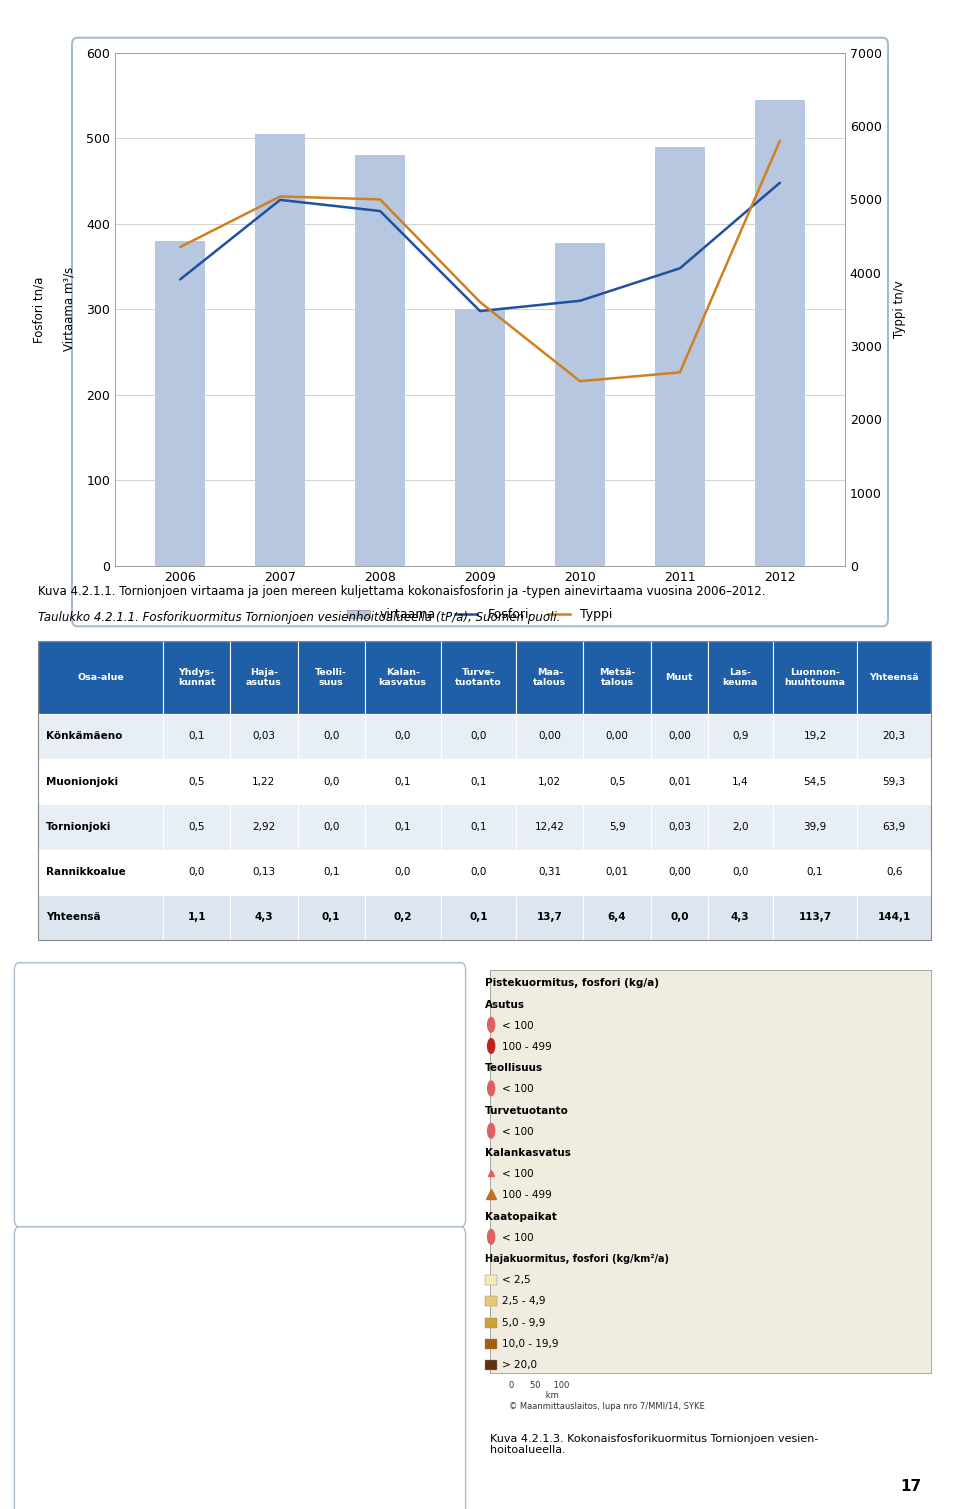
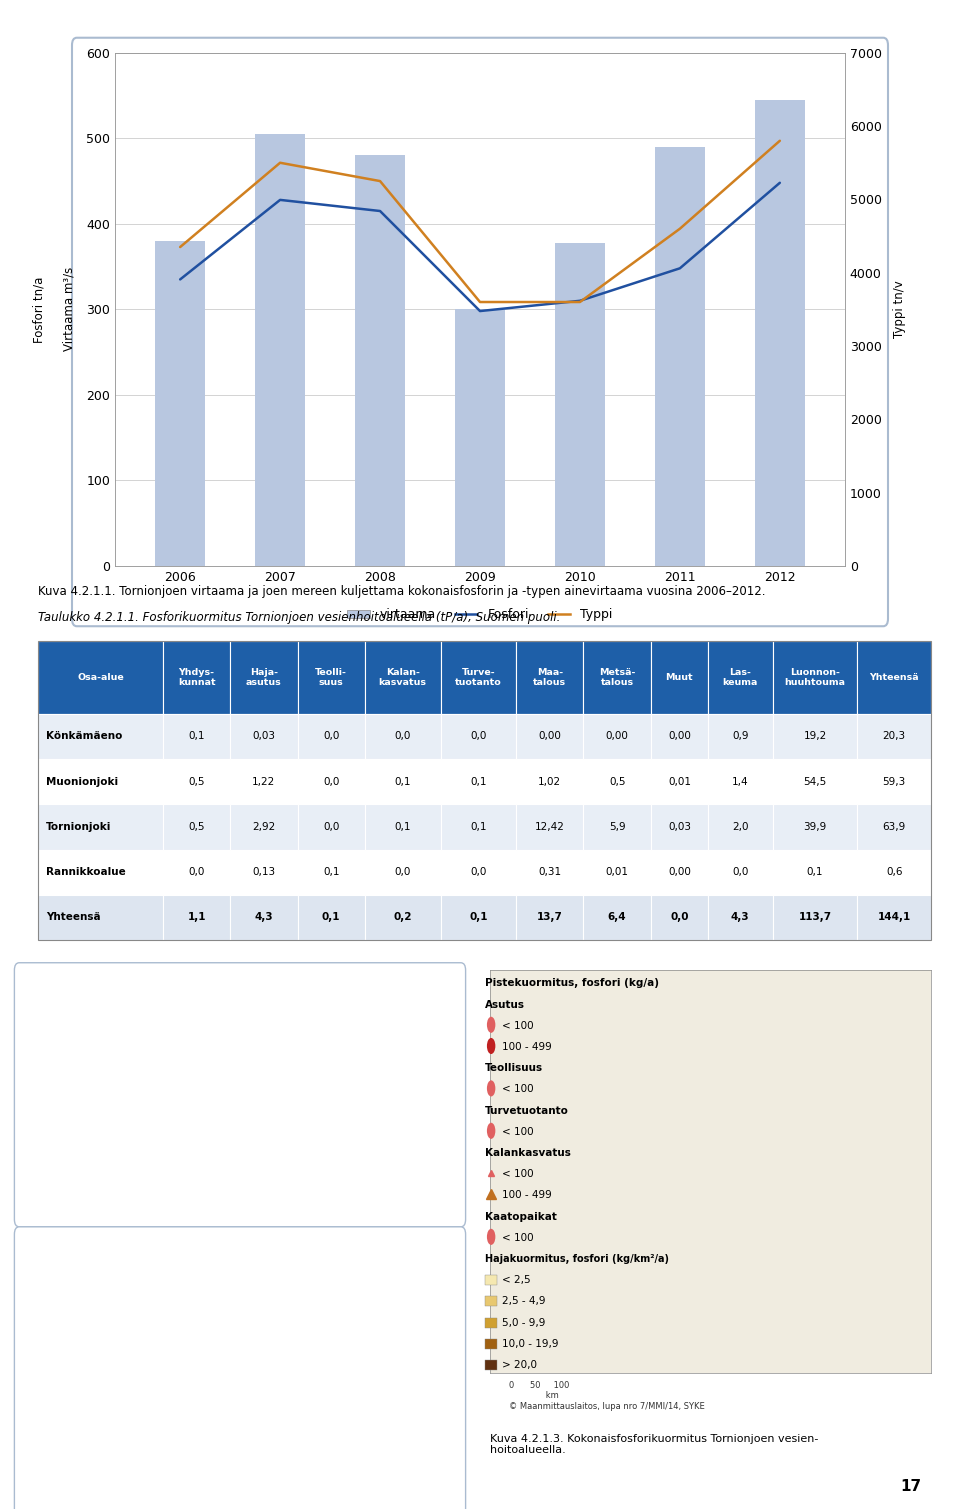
Typpi/2007: 5040 -> 5500
Typpi/2008: 5000 -> 5250
Typpi/2010: 2520 -> 3600
Typpi/2011: 2640 -> 4600
